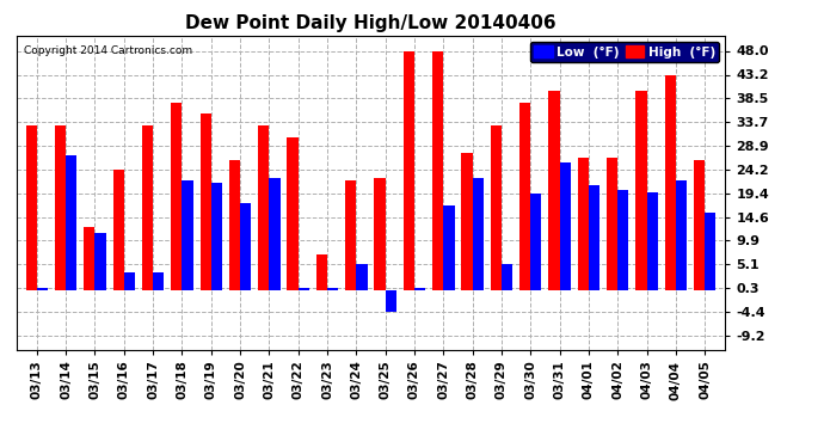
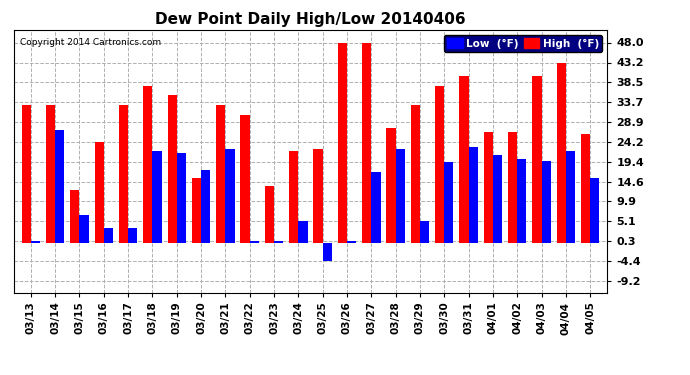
Low (°F)/03/15: 11.5 -> 6.5
High (°F)/03/20: 26.0 -> 15.5
High (°F)/03/23: 7.0 -> 13.5
Low (°F)/03/31: 25.5 -> 23.0
